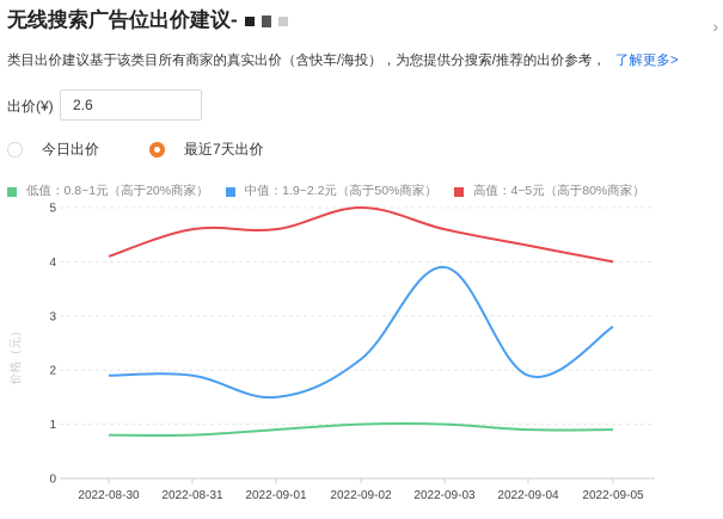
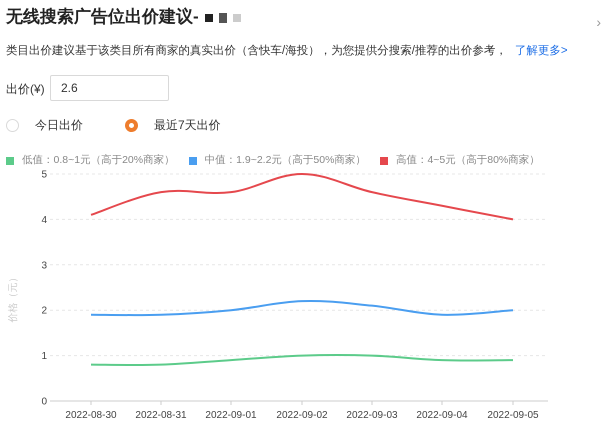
中值：1.9~2.2元（高于50%商家）/2022-09-01: 1.5 -> 2.0
中值：1.9~2.2元（高于50%商家）/2022-09-03: 3.9 -> 2.1
中值：1.9~2.2元（高于50%商家）/2022-09-05: 2.8 -> 2.0
